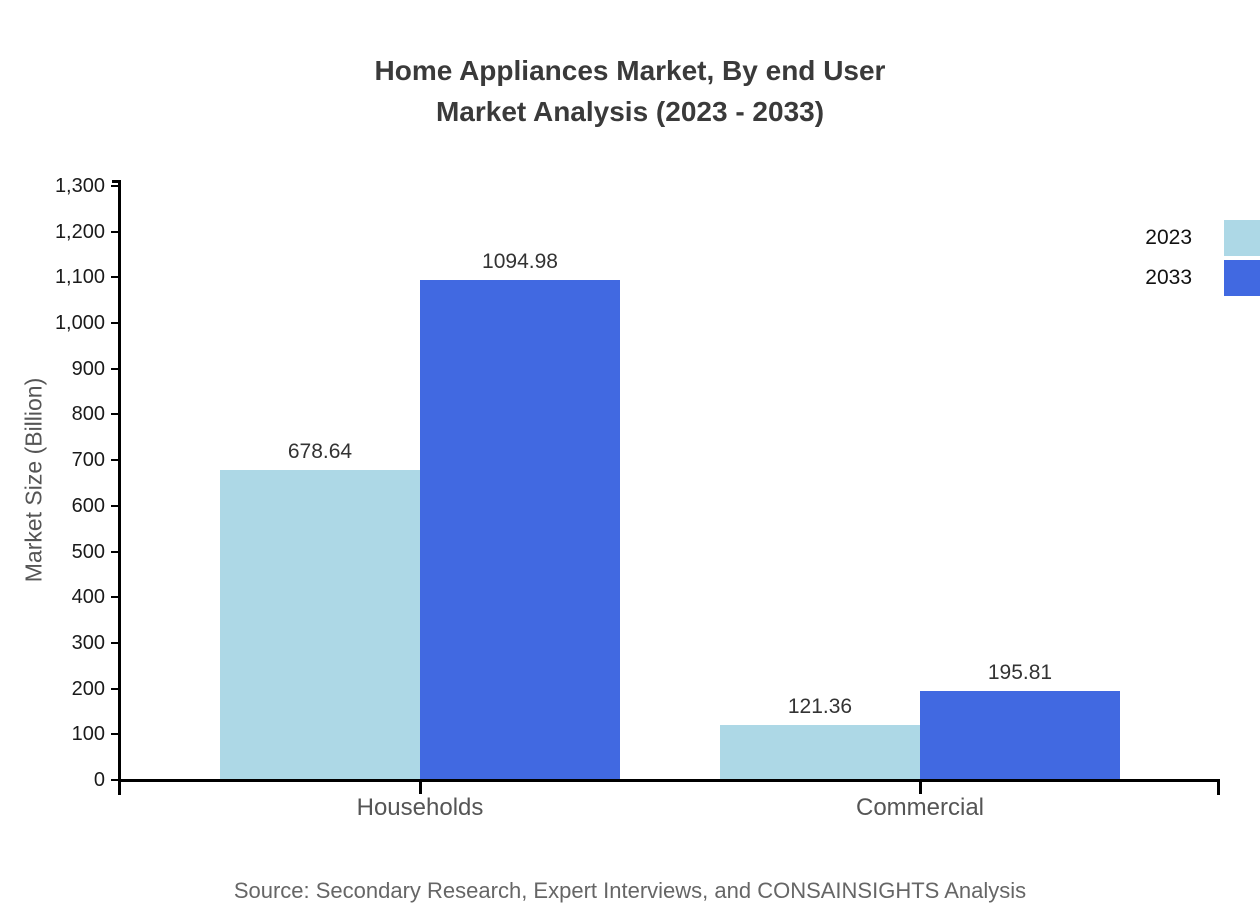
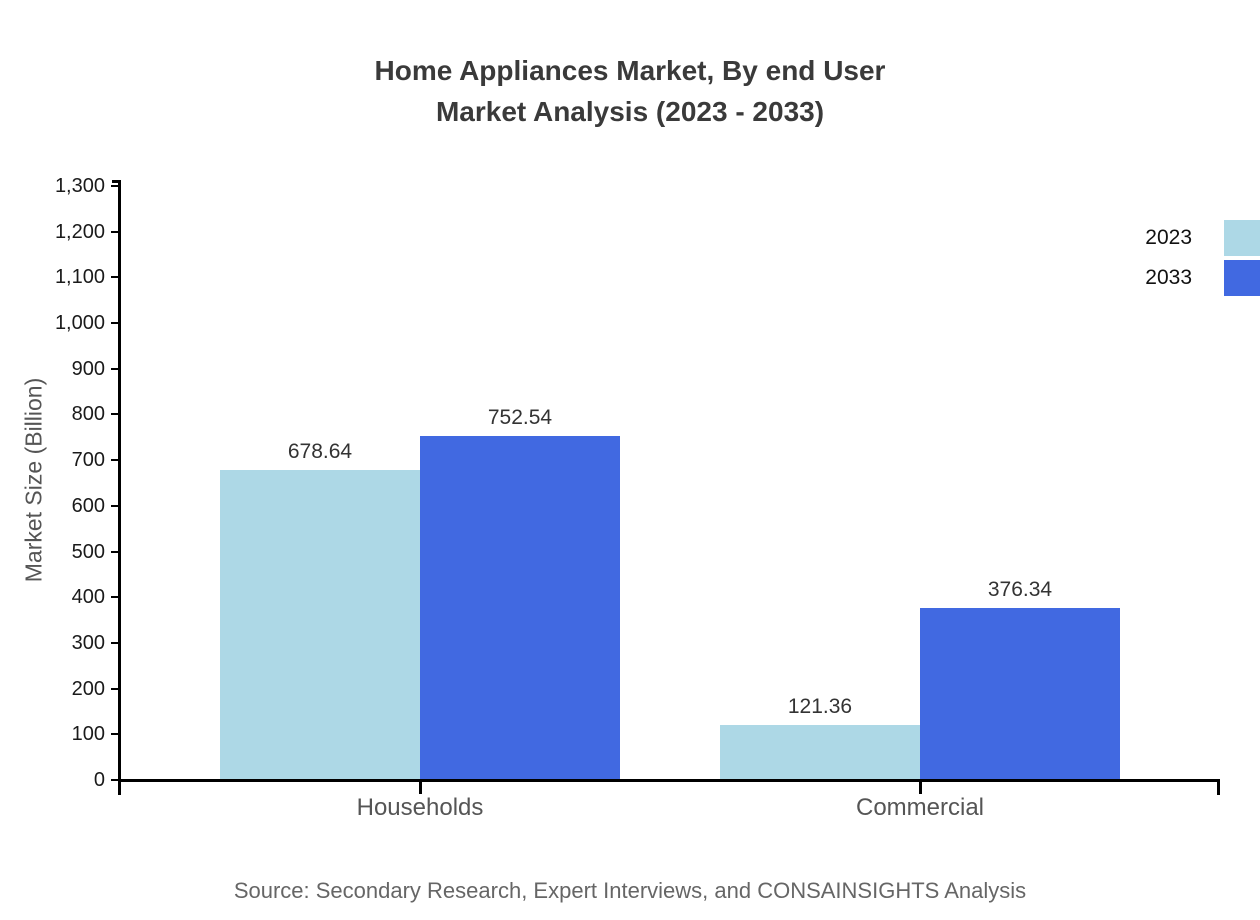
2033/Households: 1094.98 -> 752.54
2033/Commercial: 195.81 -> 376.34
